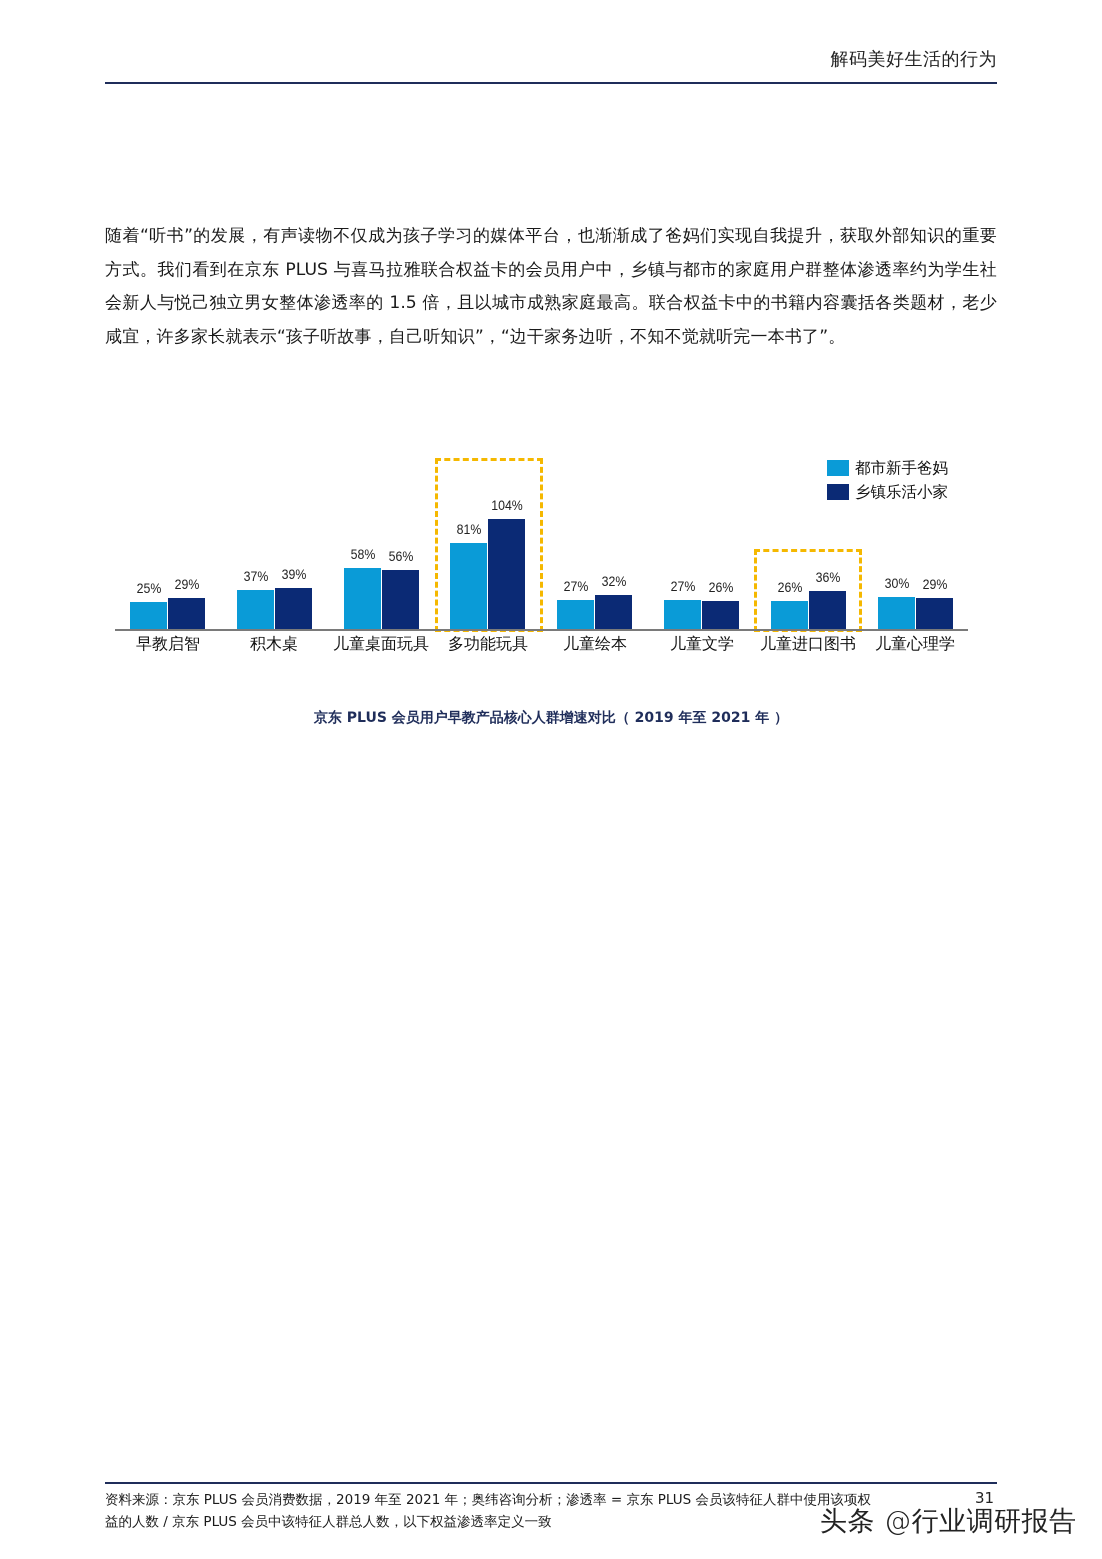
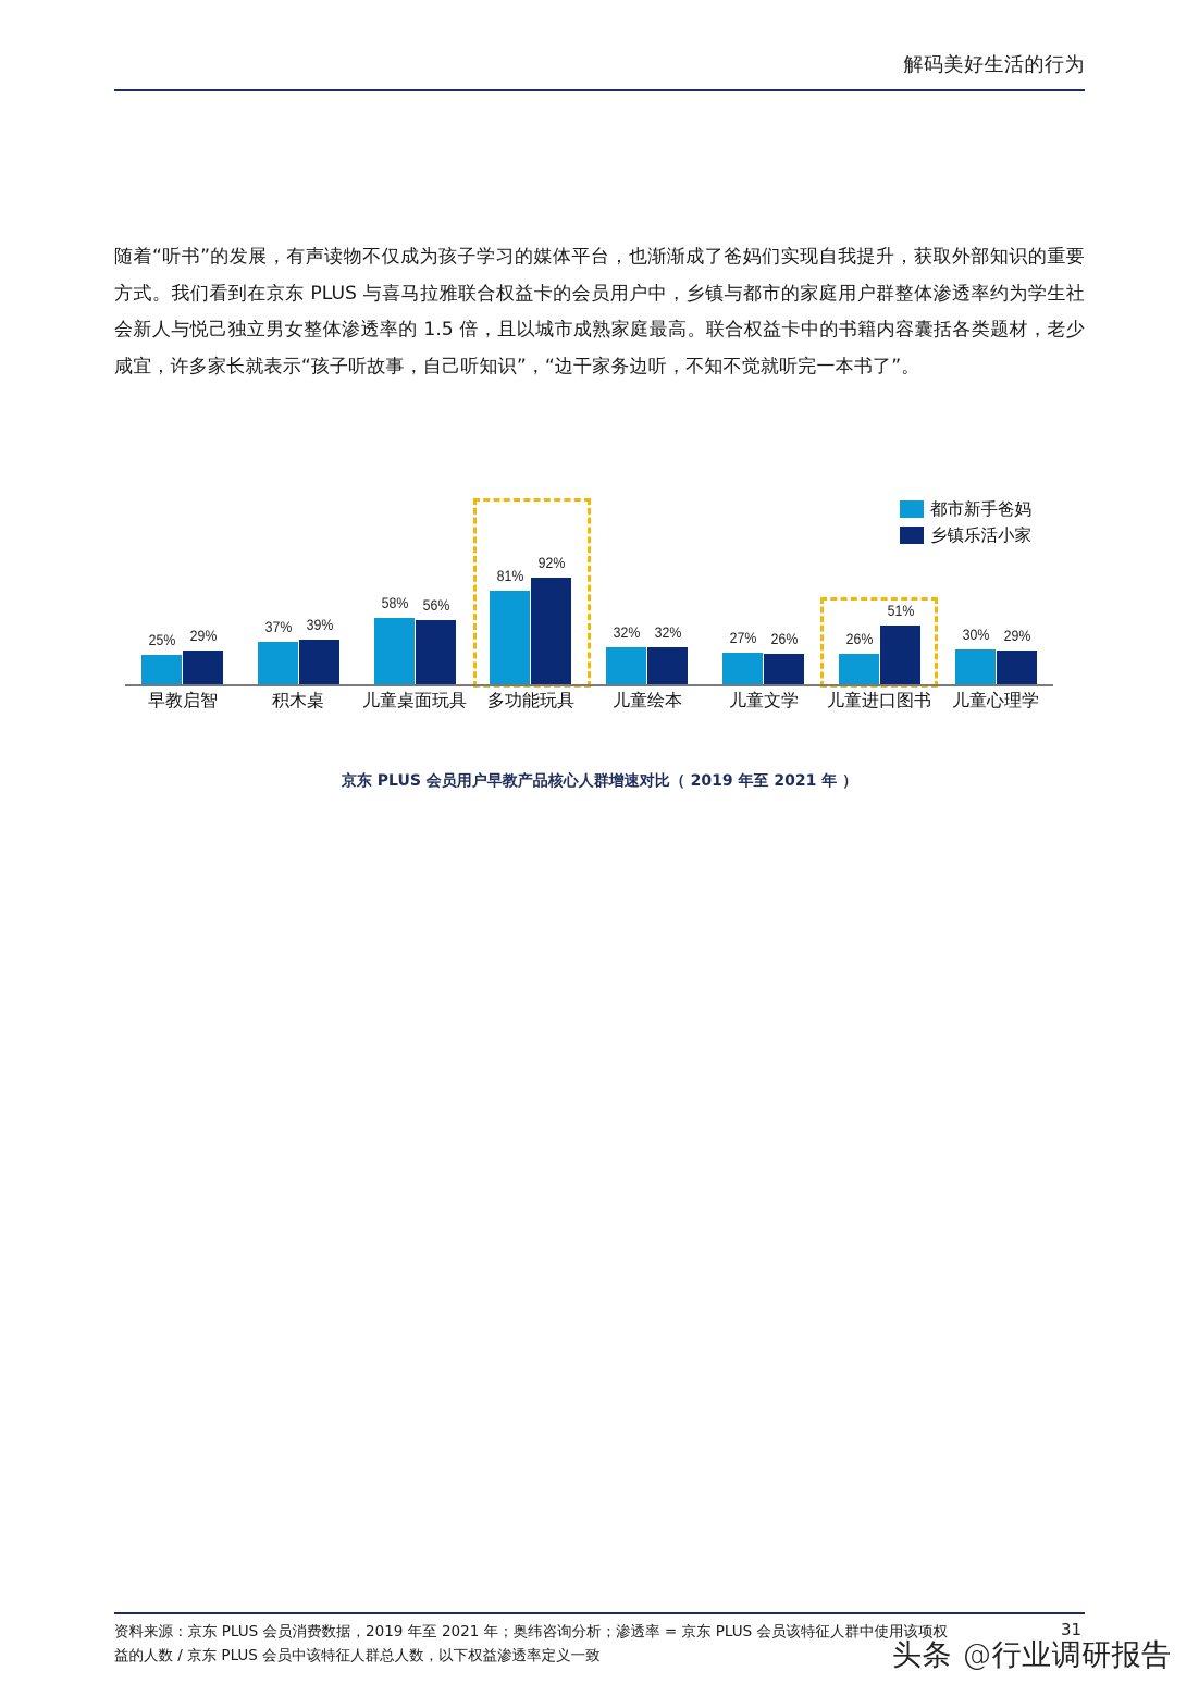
乡镇乐活小家/多功能玩具: 104% -> 92%
都市新手爸妈/儿童绘本: 27% -> 32%
乡镇乐活小家/儿童进口图书: 36% -> 51%
